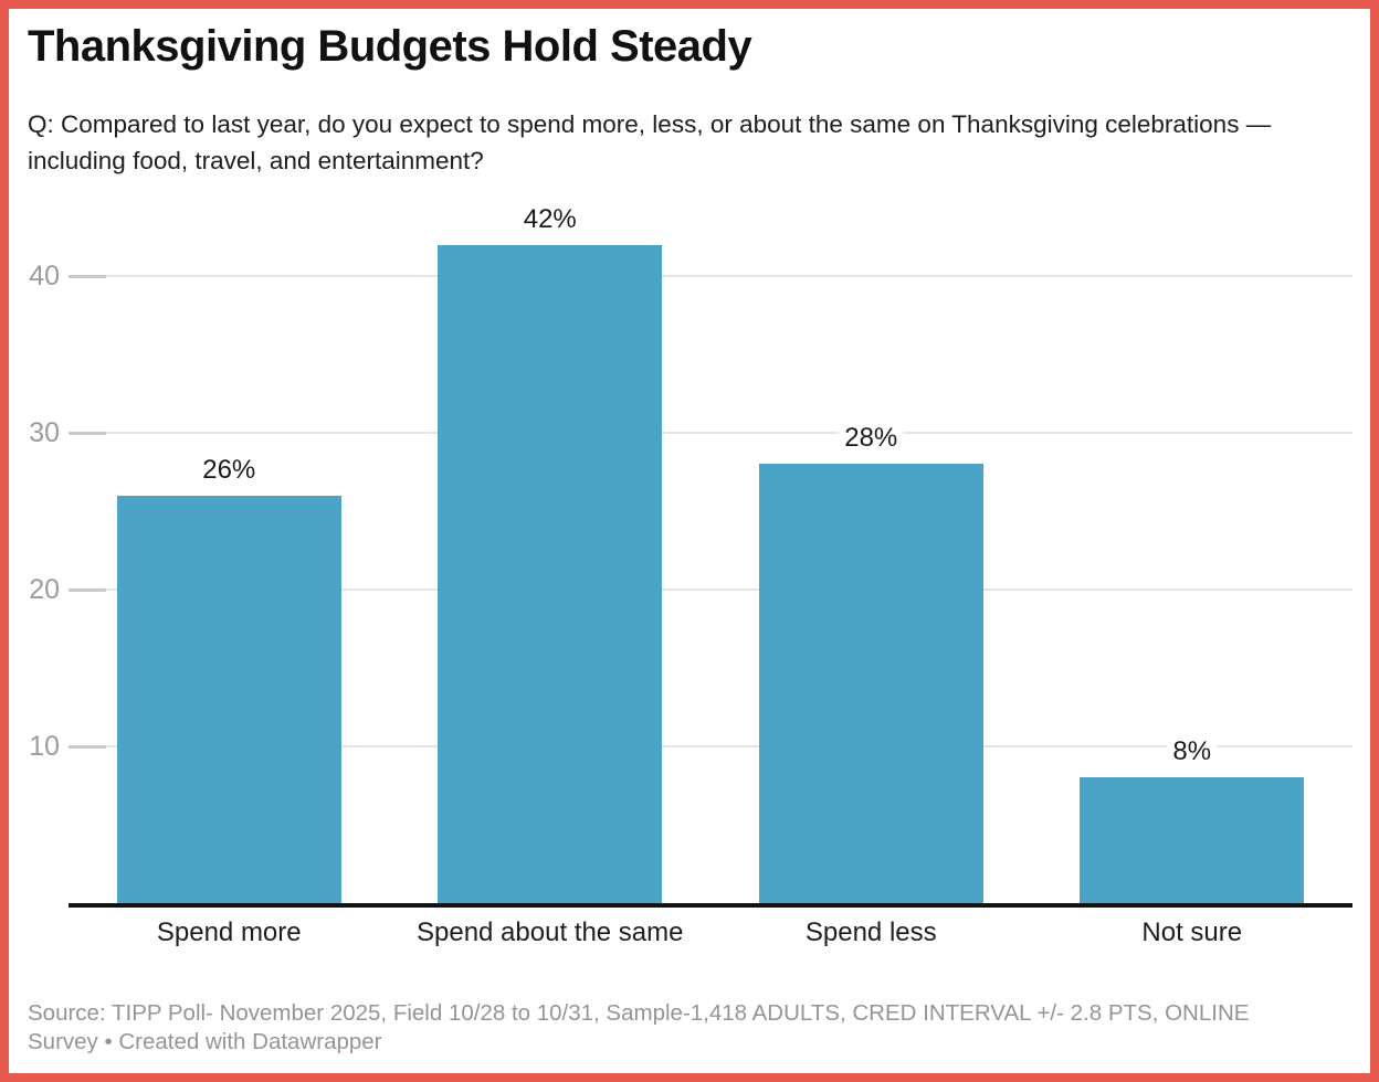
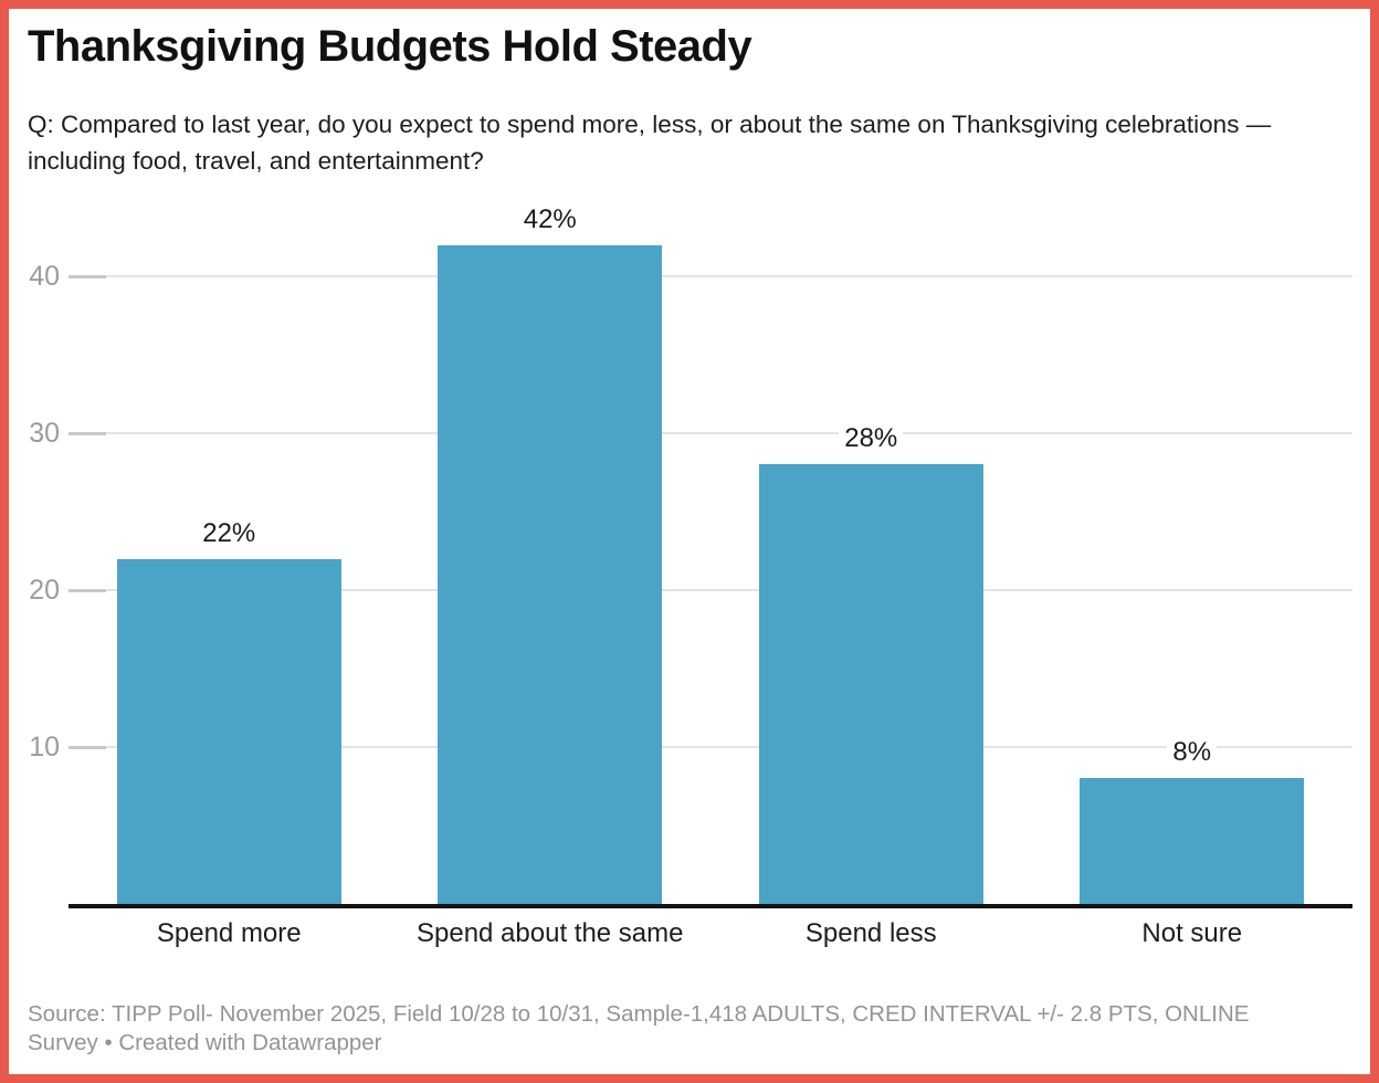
Spend more: 26% -> 22%
